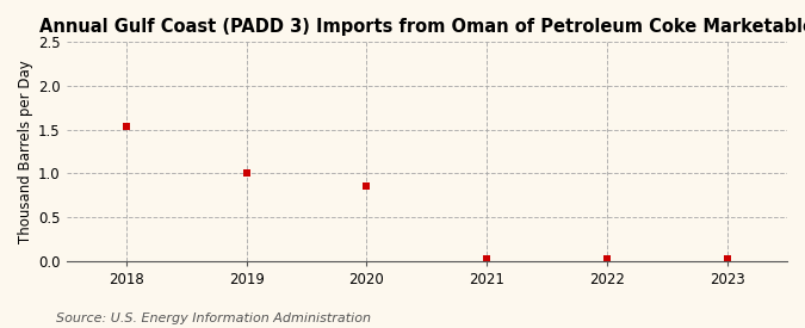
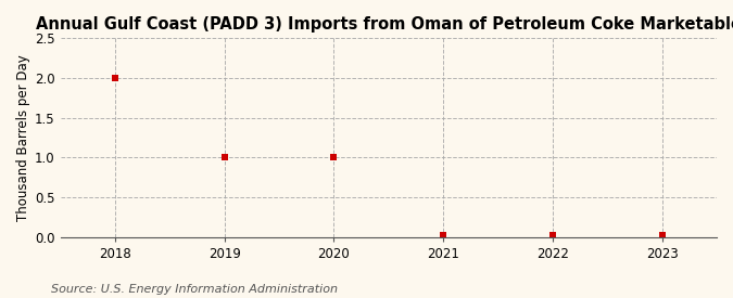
2018: 1.54 -> 2.00
2020: 0.86 -> 1.00
